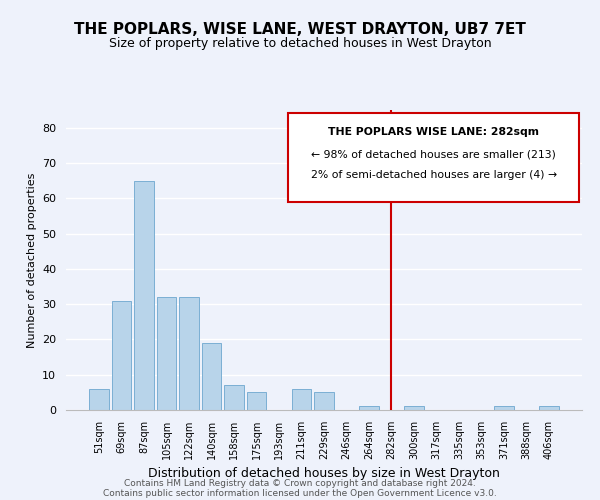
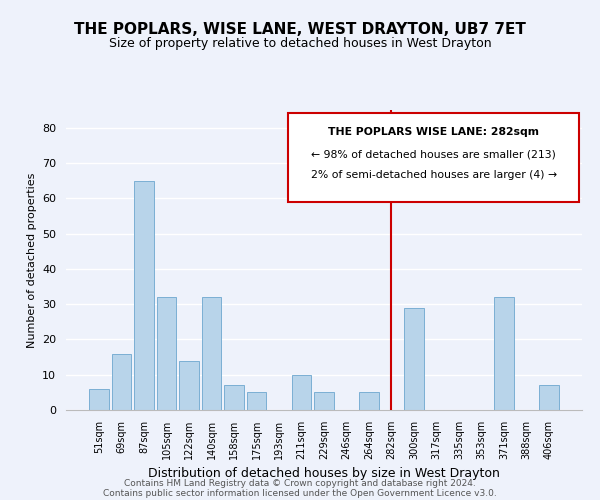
69sqm: 31 -> 16
122sqm: 32 -> 14
140sqm: 19 -> 32
211sqm: 6 -> 10
264sqm: 1 -> 5
300sqm: 1 -> 29
371sqm: 1 -> 32
406sqm: 1 -> 7
